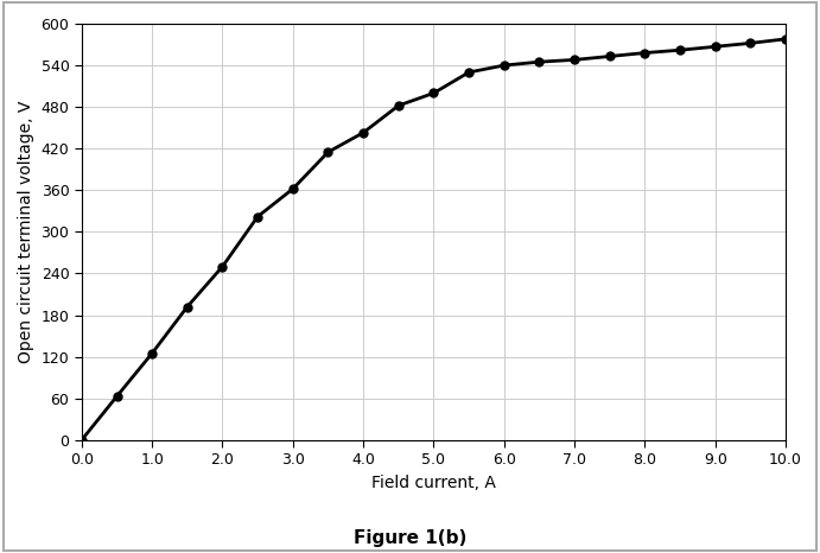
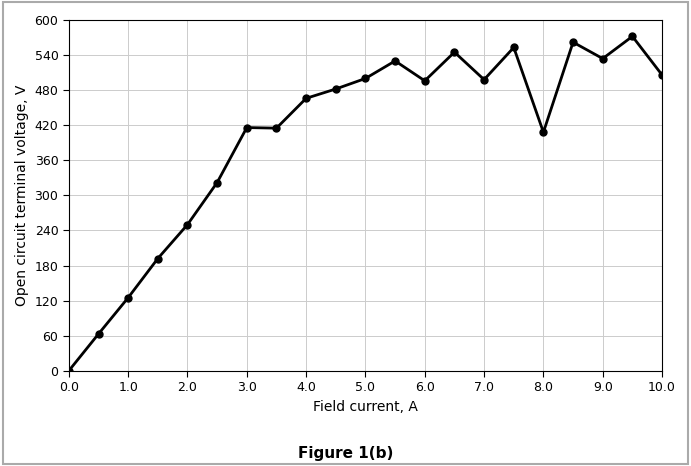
3.0: 362 -> 416
4.0: 443 -> 466
6.0: 540 -> 496
7.0: 548 -> 498
8.0: 558 -> 408
9.0: 567 -> 534
10.0: 578 -> 506
